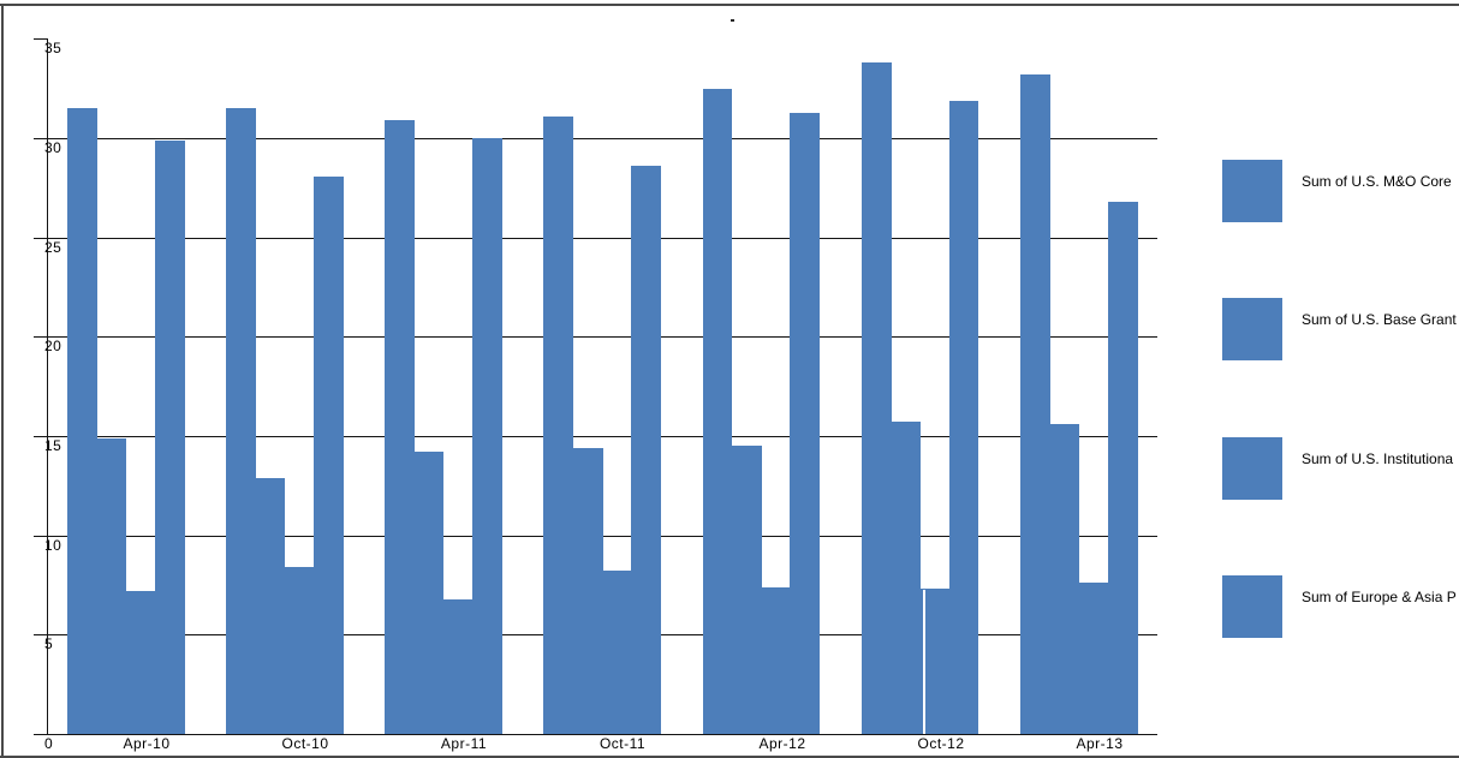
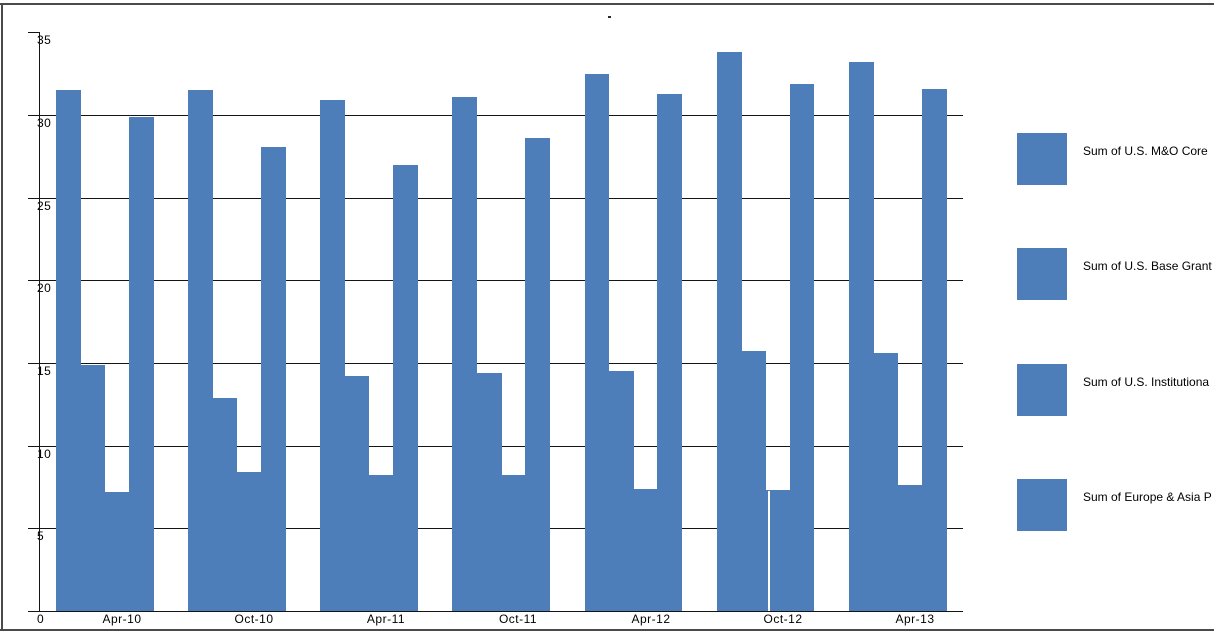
Sum of U.S. Institutiona/Apr-11: 6.8 -> 8.2
Sum of Europe & Asia P/Apr-11: 30.0 -> 27.0
Sum of Europe & Asia P/Apr-13: 26.8 -> 31.6
